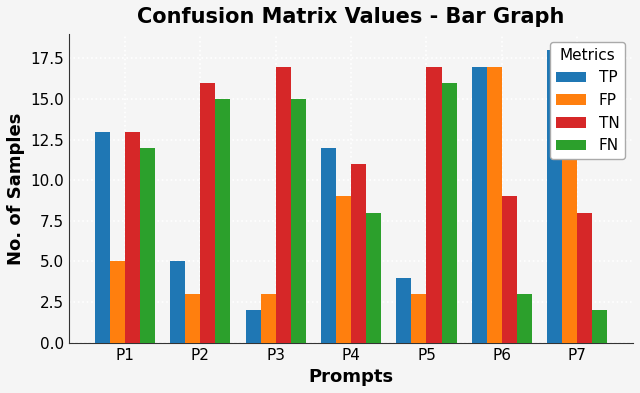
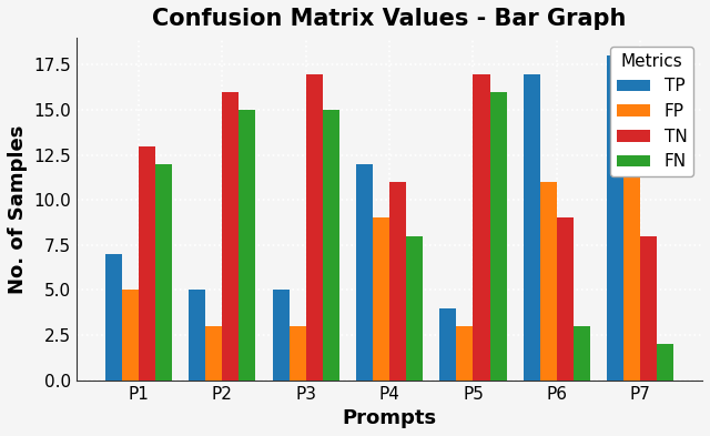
TP/P1: 13 -> 7
TP/P3: 2 -> 5
FP/P6: 17 -> 11
